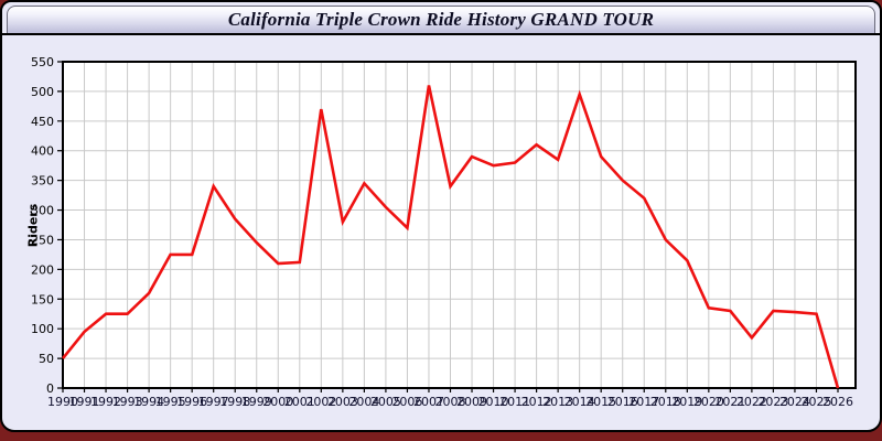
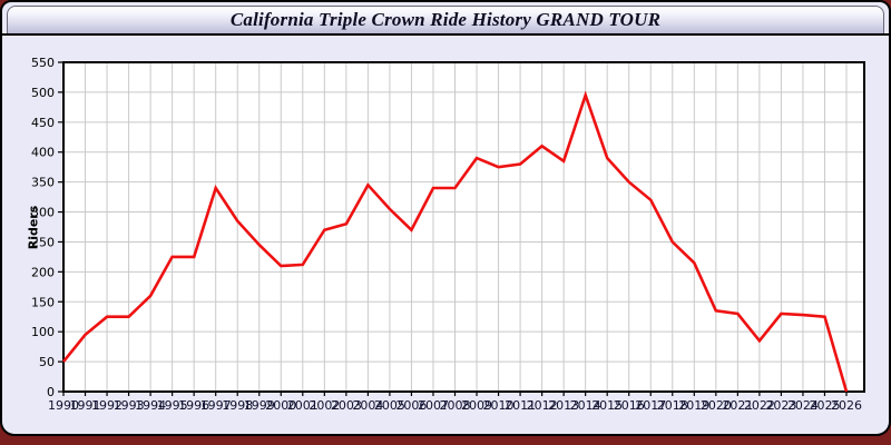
2002: 470 -> 270
2007: 510 -> 340
